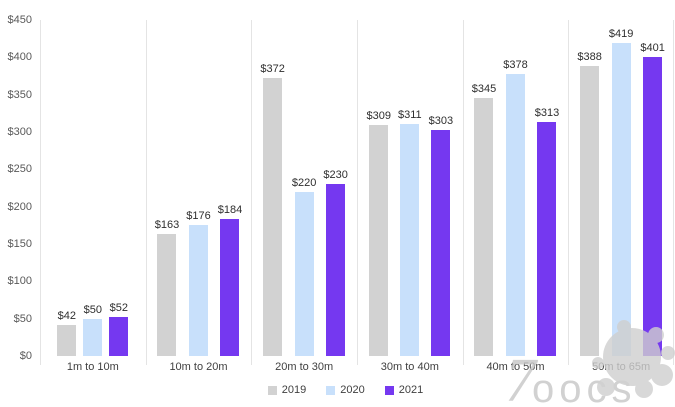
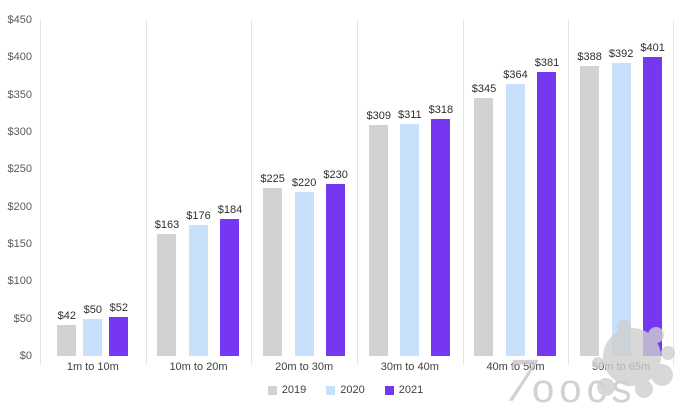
2019/20m to 30m: $372 -> $225
2021/30m to 40m: $303 -> $318
2020/40m to 50m: $378 -> $364
2021/40m to 50m: $313 -> $381
2020/50m to 65m: $419 -> $392
